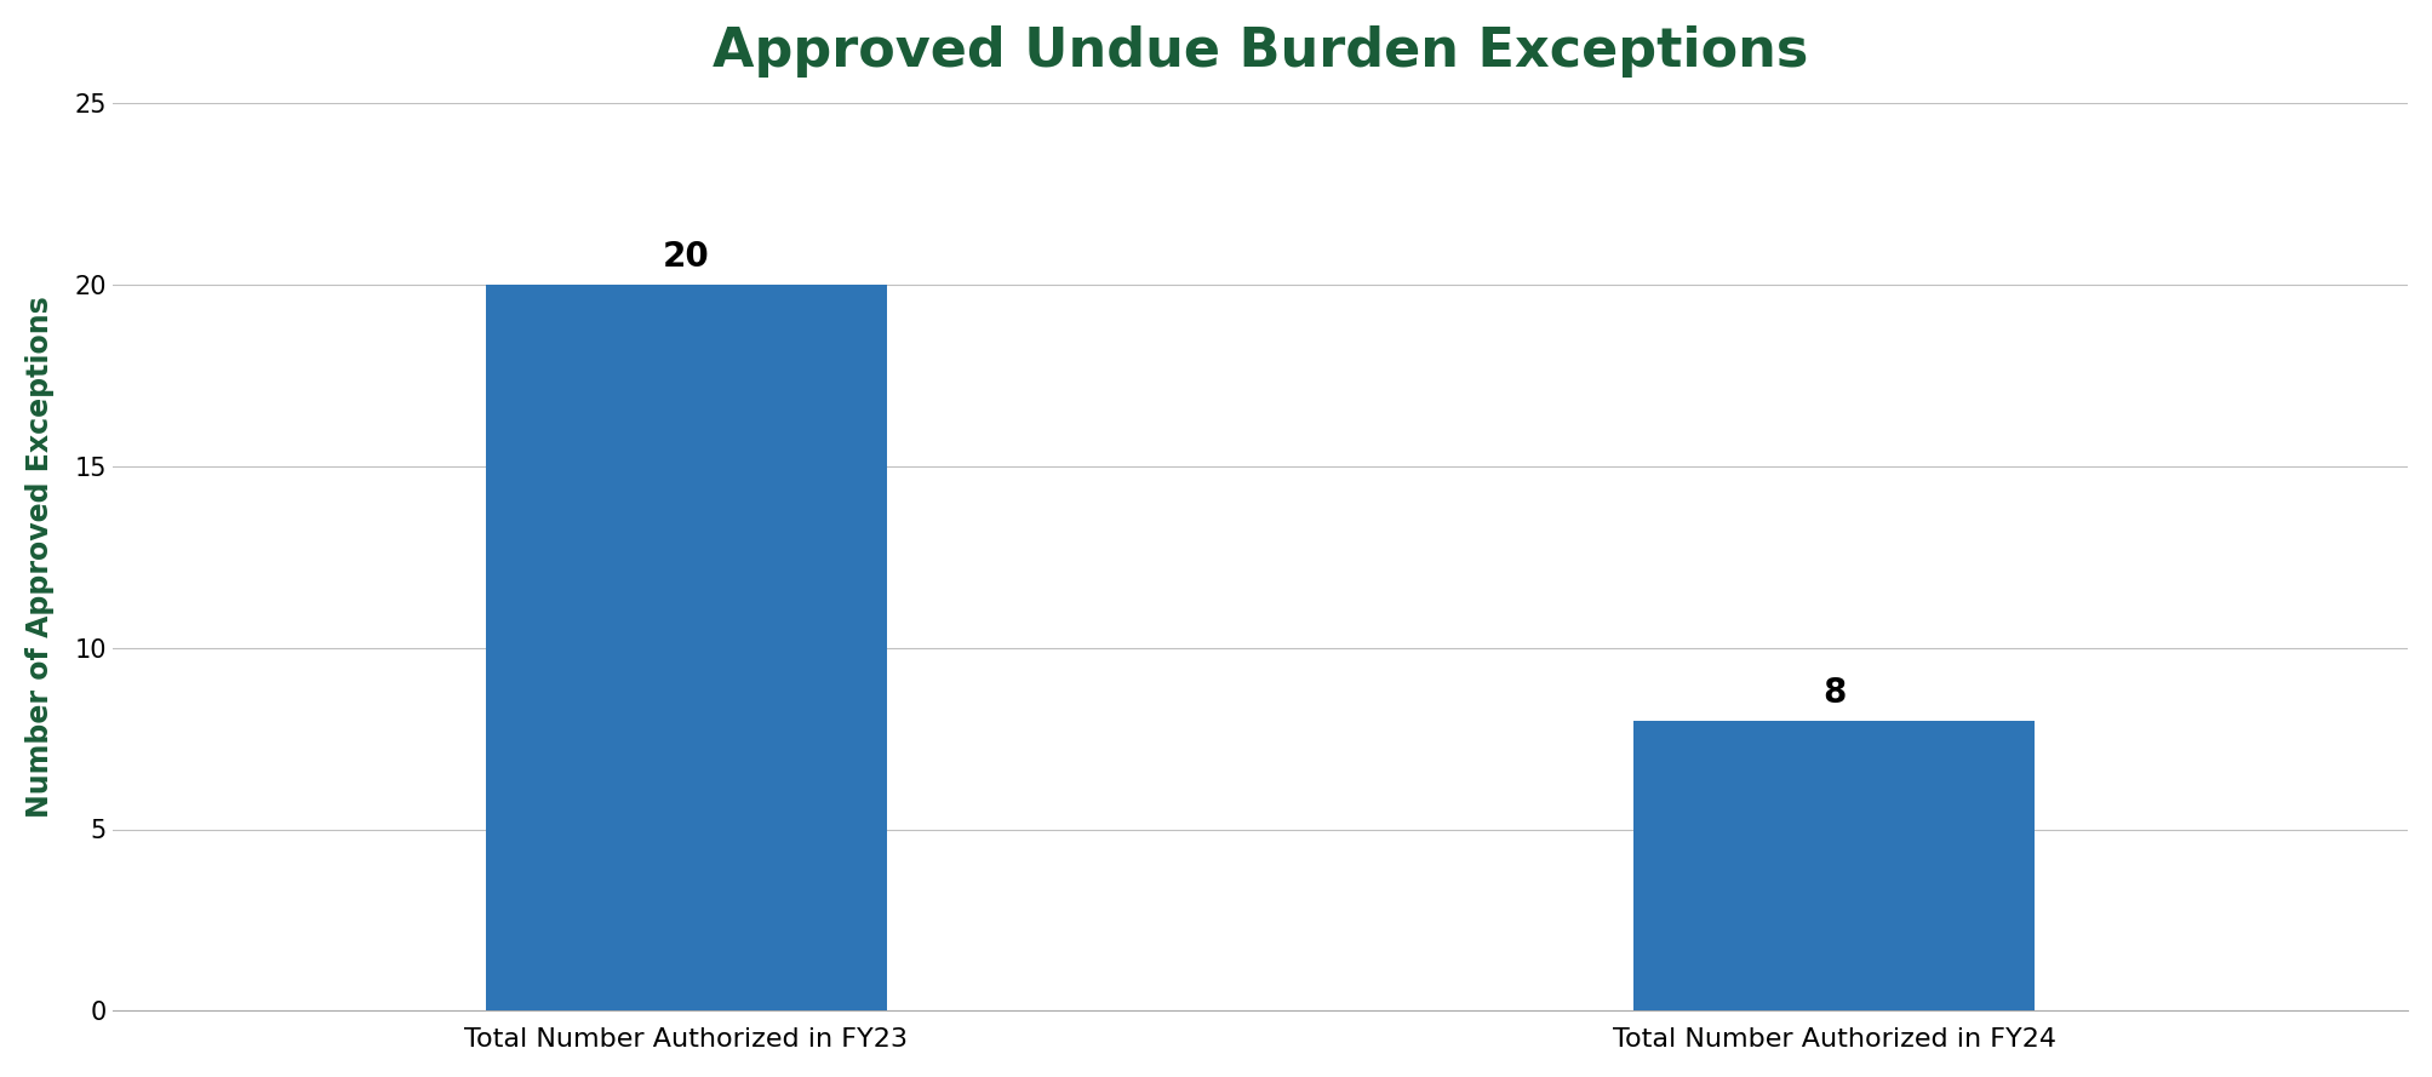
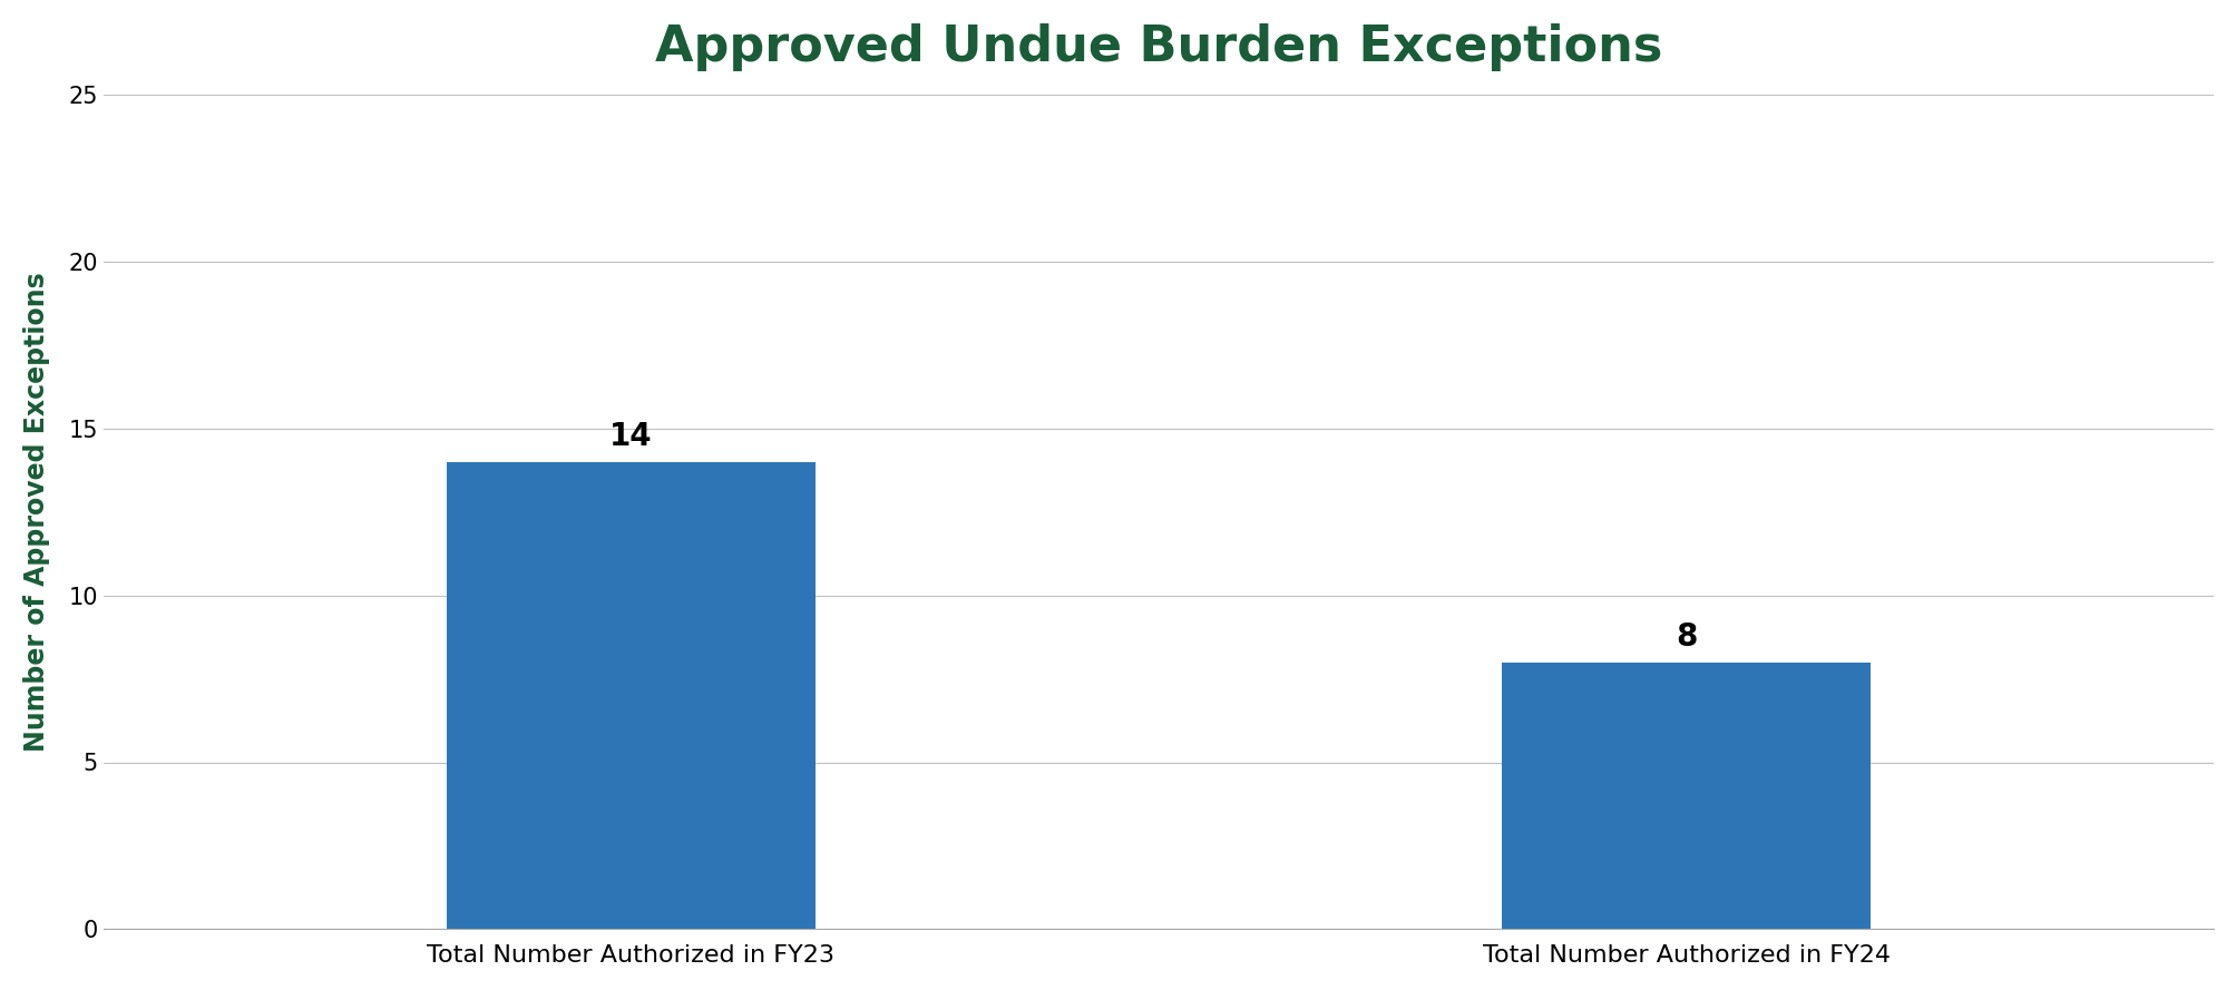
Total Number Authorized in FY23: 20 -> 14
